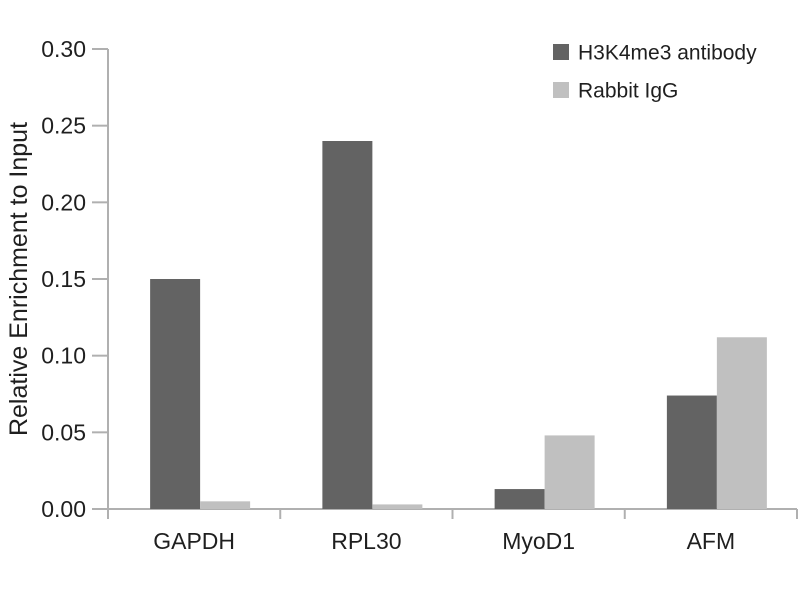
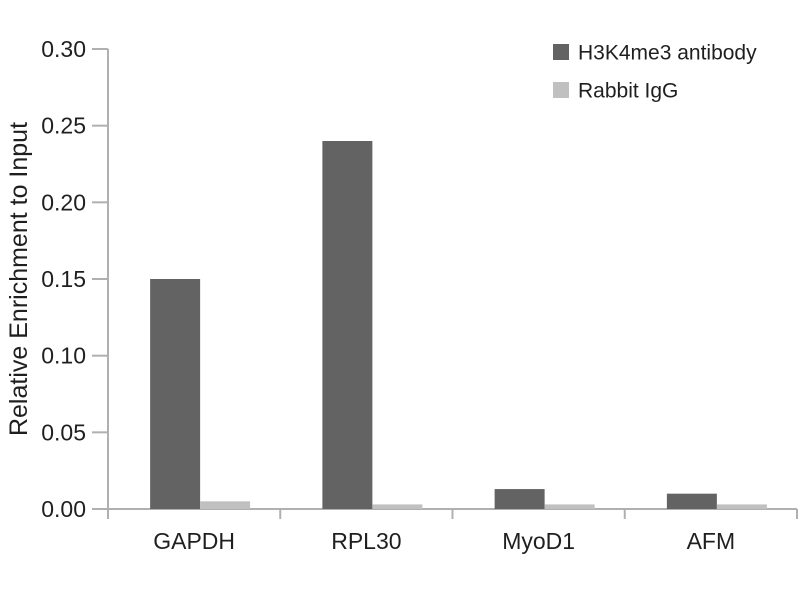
Rabbit IgG/MyoD1: 0.048 -> 0.003
H3K4me3 antibody/AFM: 0.074 -> 0.010
Rabbit IgG/AFM: 0.112 -> 0.003
